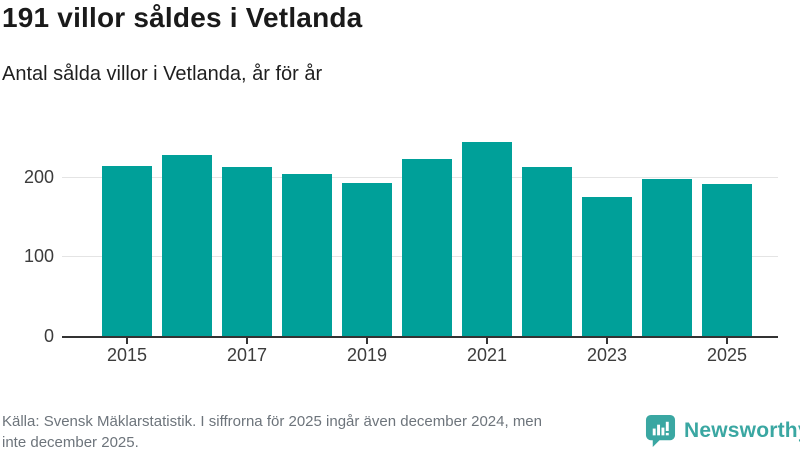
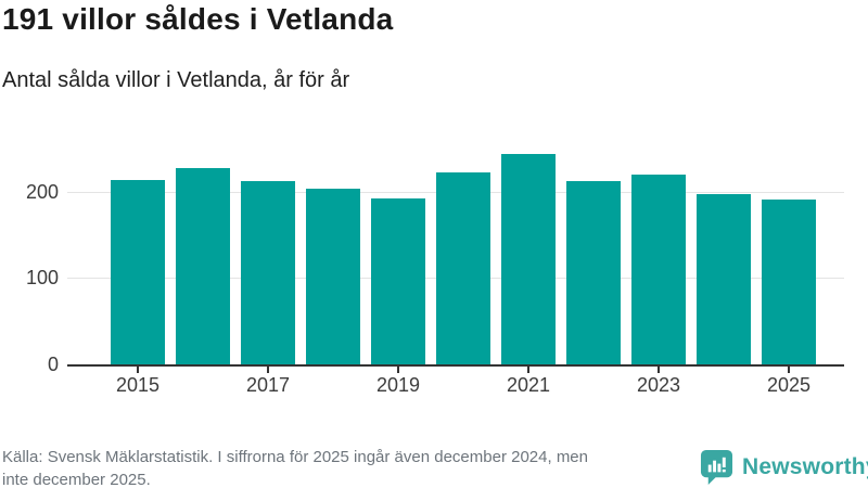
2023: 180 -> 220
